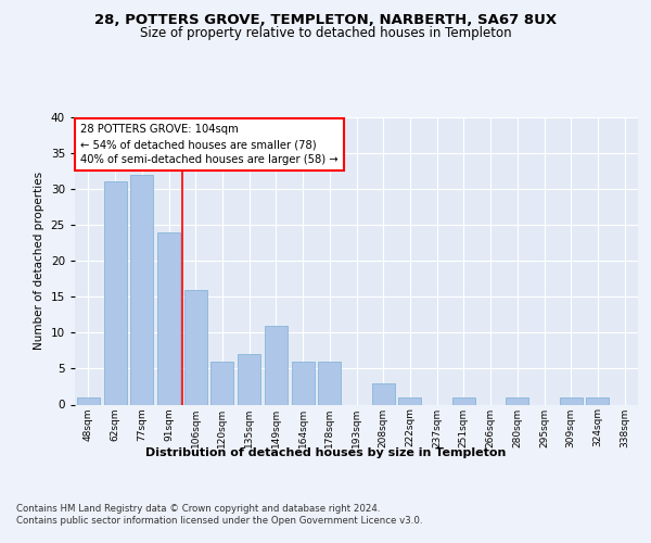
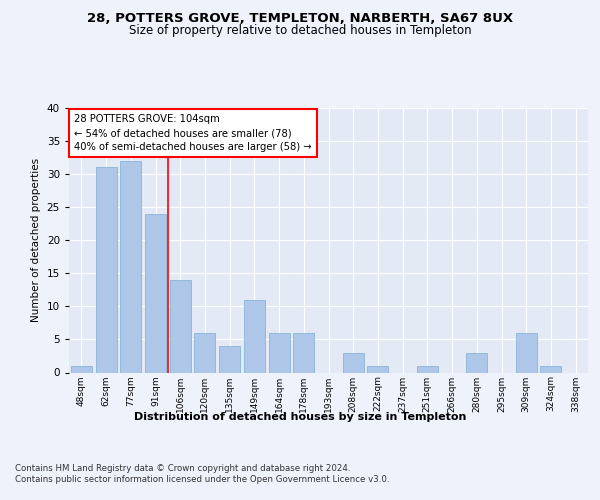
106sqm: 16 -> 14
135sqm: 7 -> 4
280sqm: 1 -> 3
309sqm: 1 -> 6
